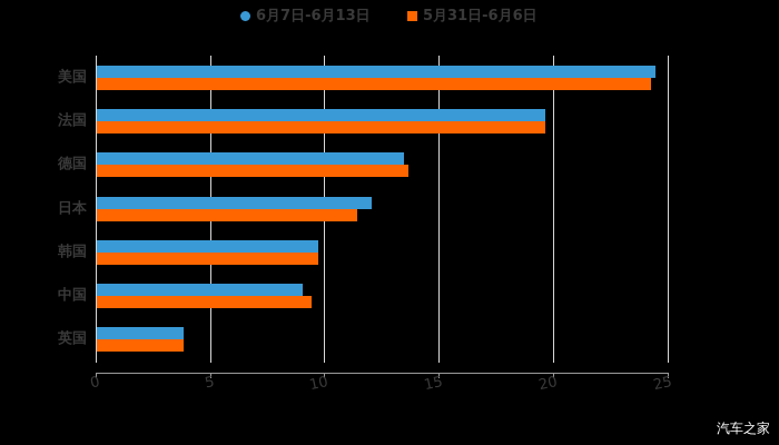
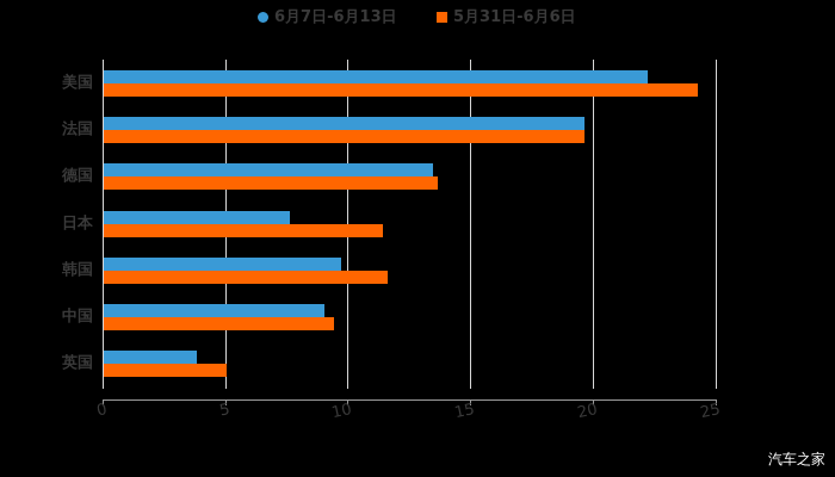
6月7日-6月13日/美国: 24.4 -> 22.2
6月7日-6月13日/日本: 12.0 -> 7.6
5月31日-6月6日/韩国: 9.7 -> 11.6
5月31日-6月6日/英国: 3.8 -> 5.0
